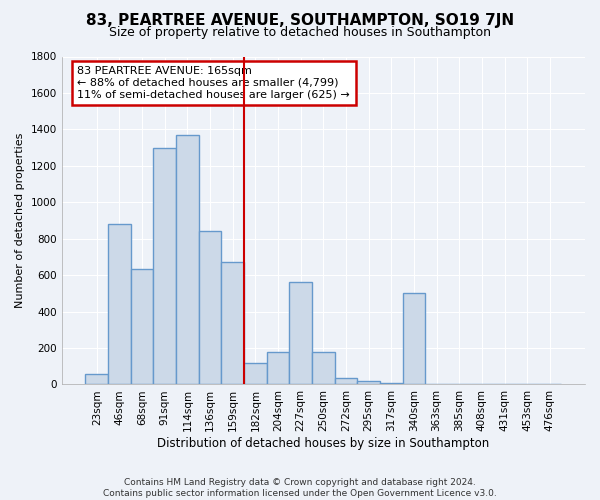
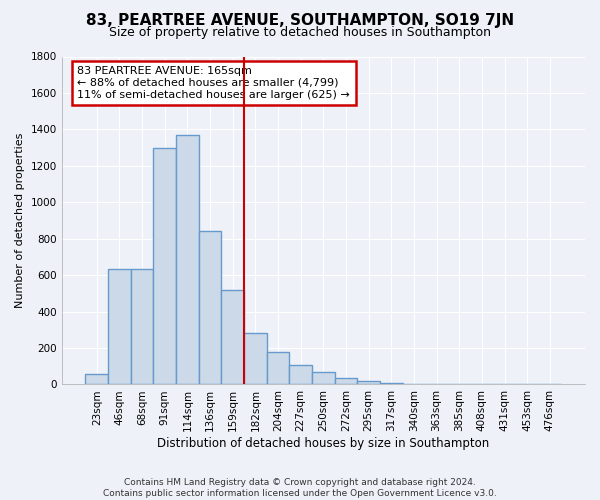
46sqm: 880 -> 640
159sqm: 670 -> 520
182sqm: 120 -> 280
227sqm: 560 -> 100
250sqm: 180 -> 70
340sqm: 500 -> 0
